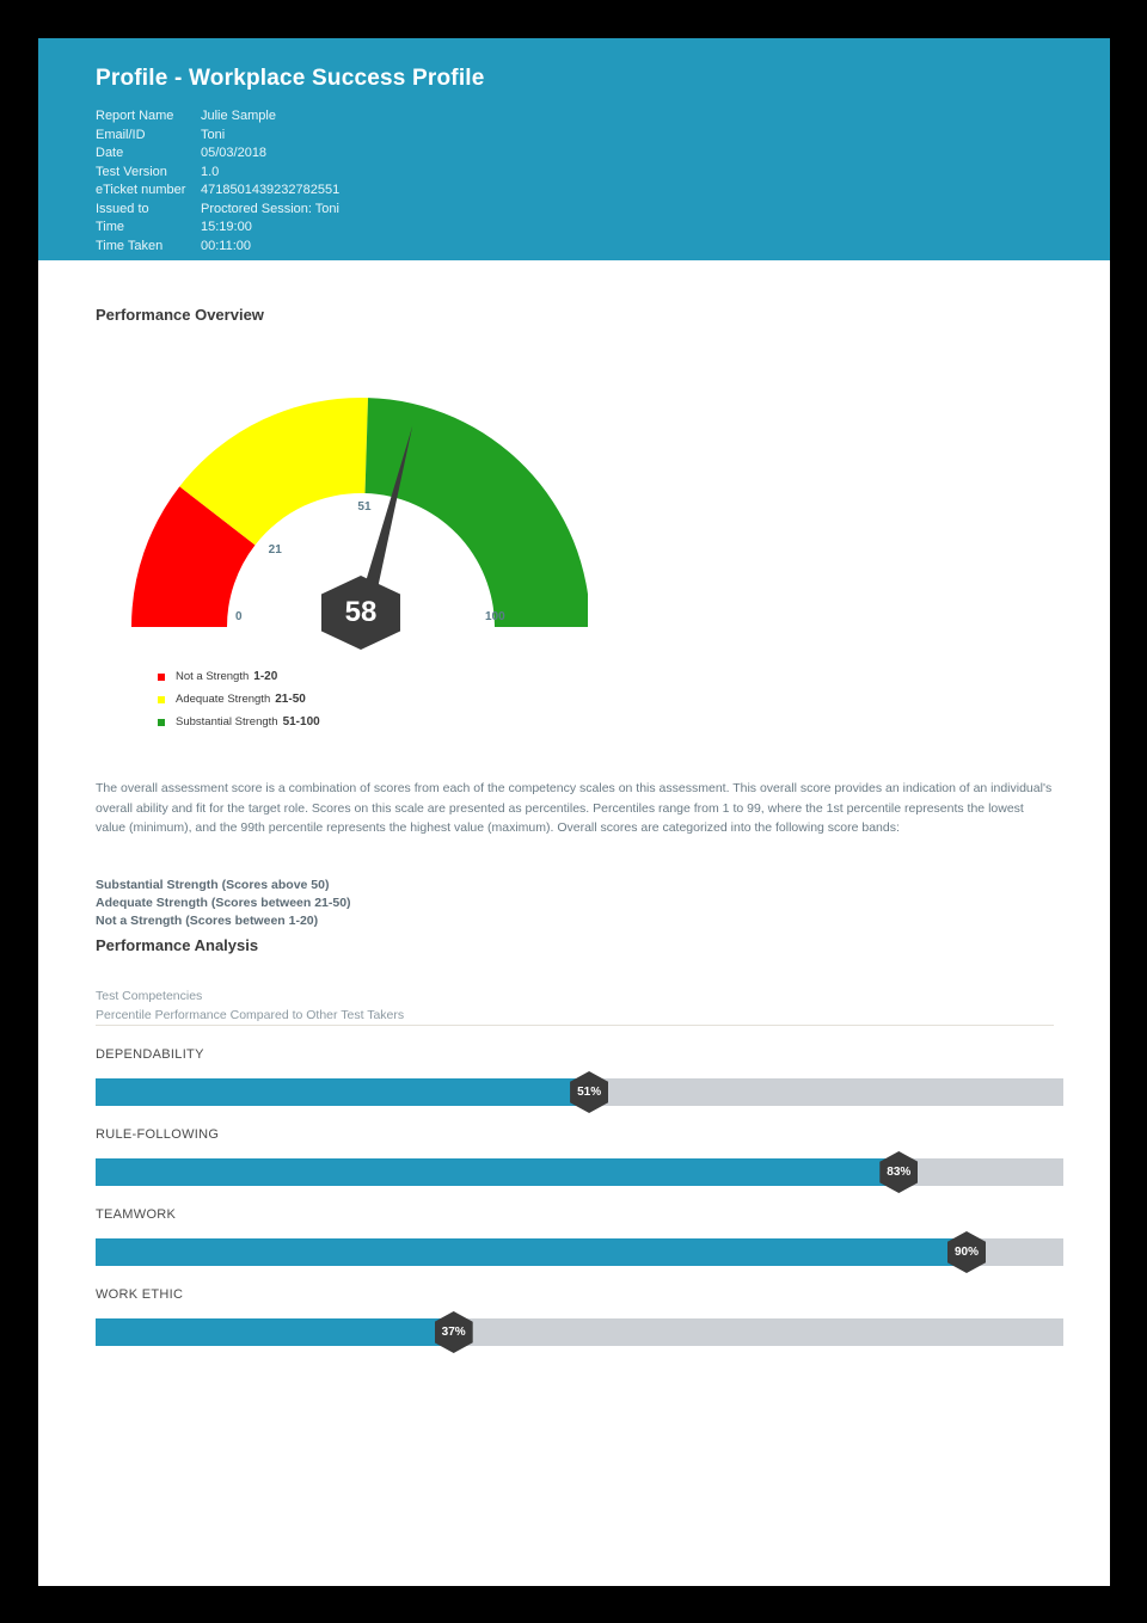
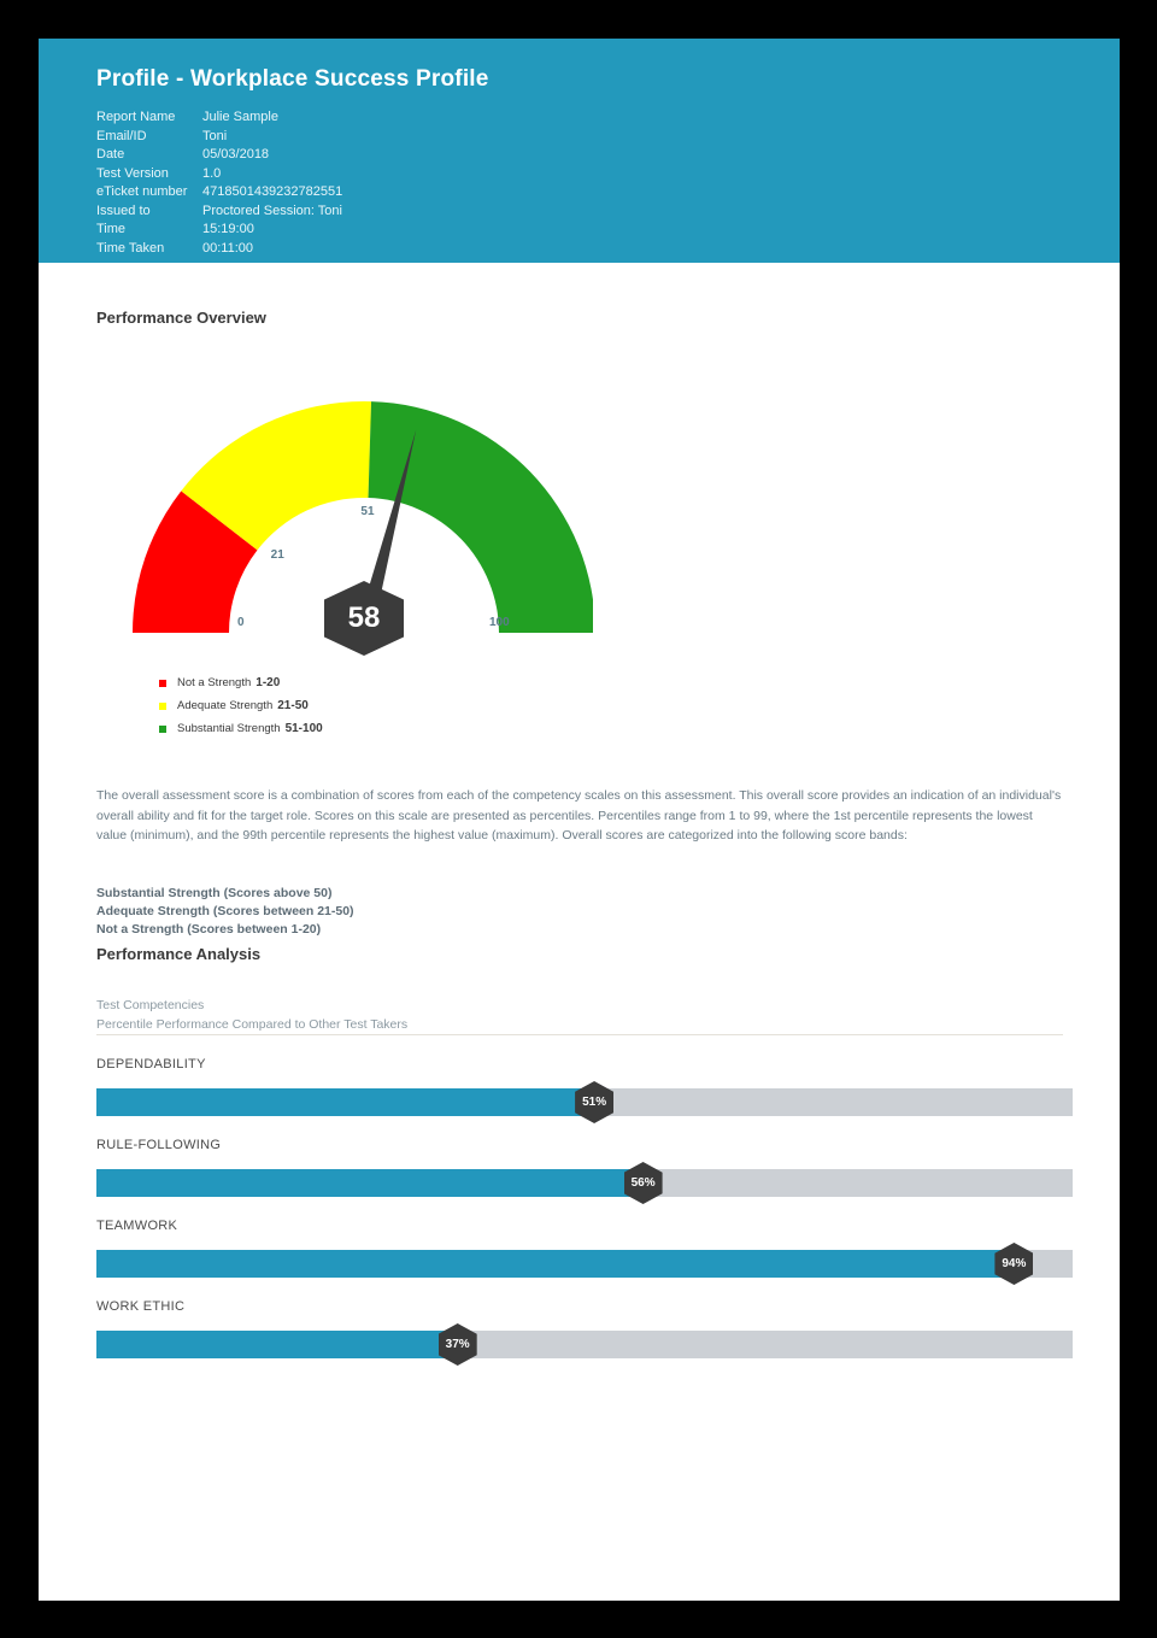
Percentile Performance Compared to Other Test Takers/RULE-FOLLOWING: 83% -> 56%
Percentile Performance Compared to Other Test Takers/TEAMWORK: 90% -> 94%
